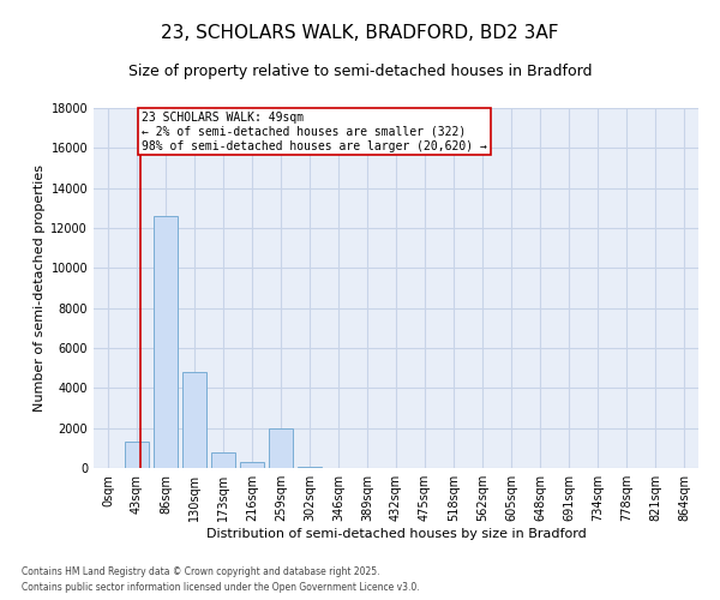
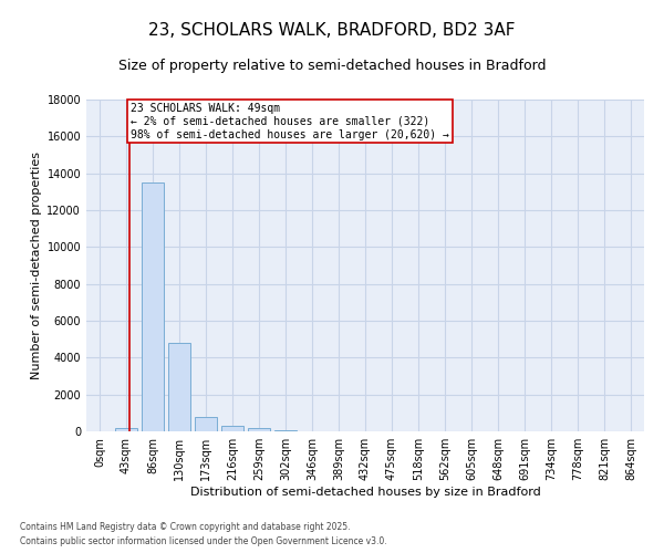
43sqm: 1300 -> 200
86sqm: 12600 -> 13500
259sqm: 2000 -> 200
